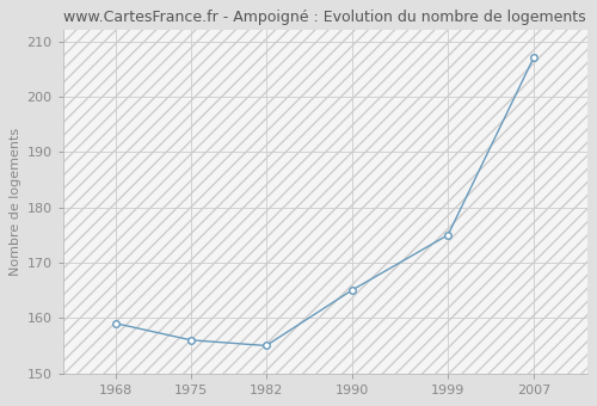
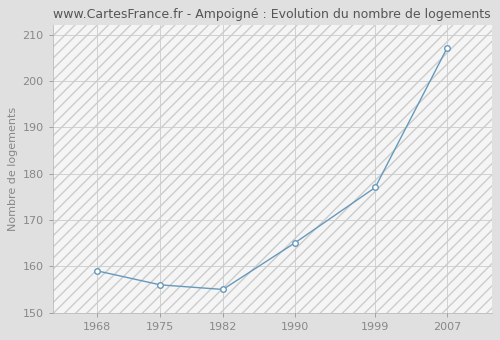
1999: 175 -> 177
